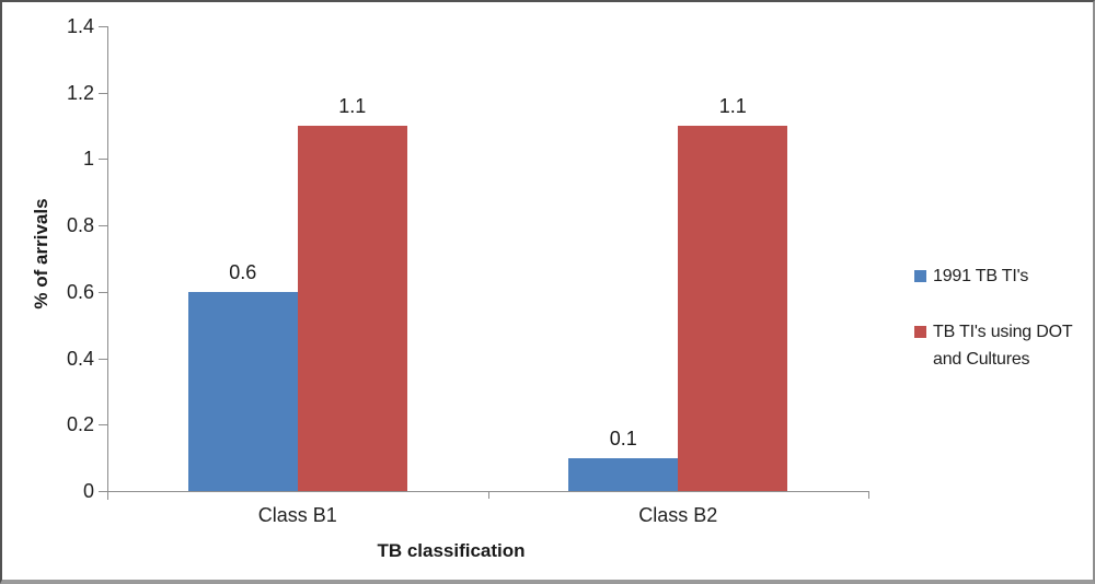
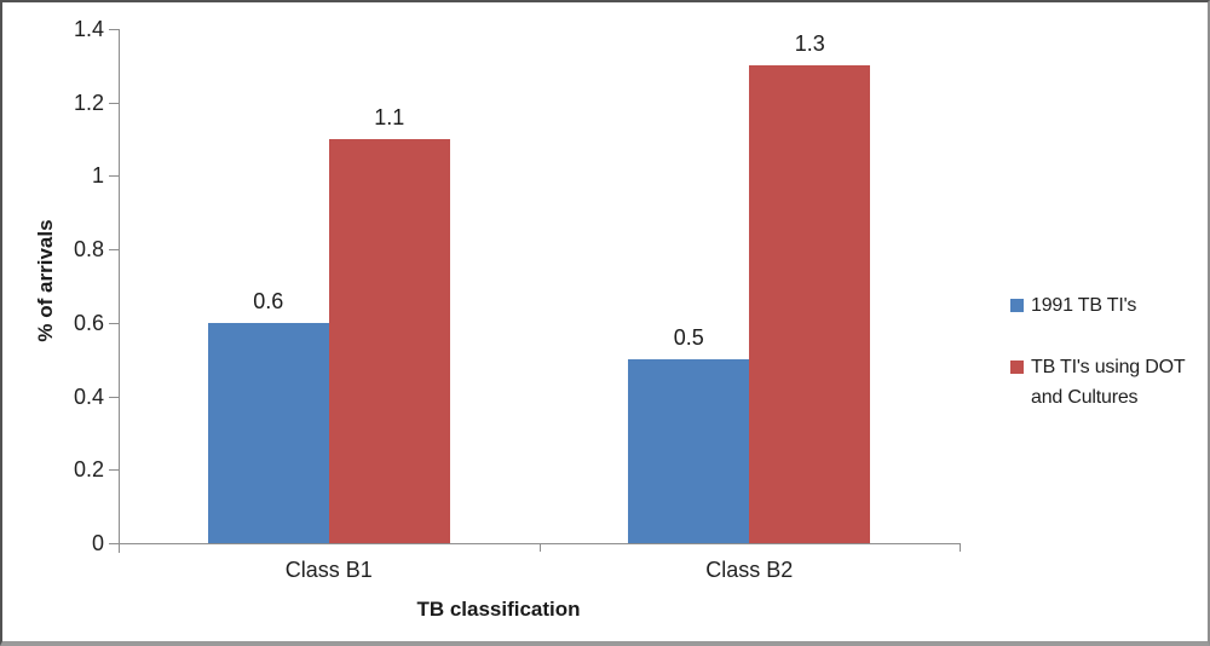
1991 TB TI's/Class B2: 0.1 -> 0.5
TB TI's using DOT and Cultures/Class B2: 1.1 -> 1.3
